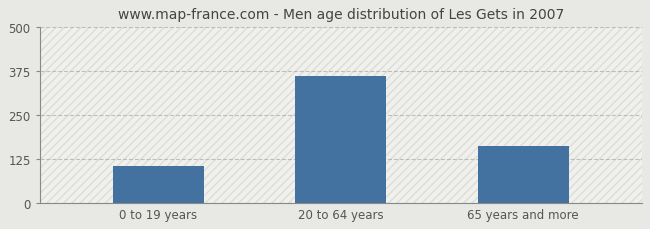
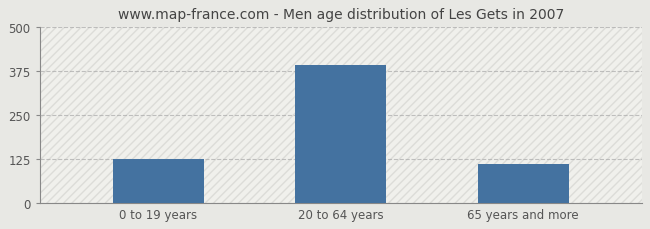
0 to 19 years: 105 -> 124
20 to 64 years: 360 -> 390
65 years and more: 160 -> 110
